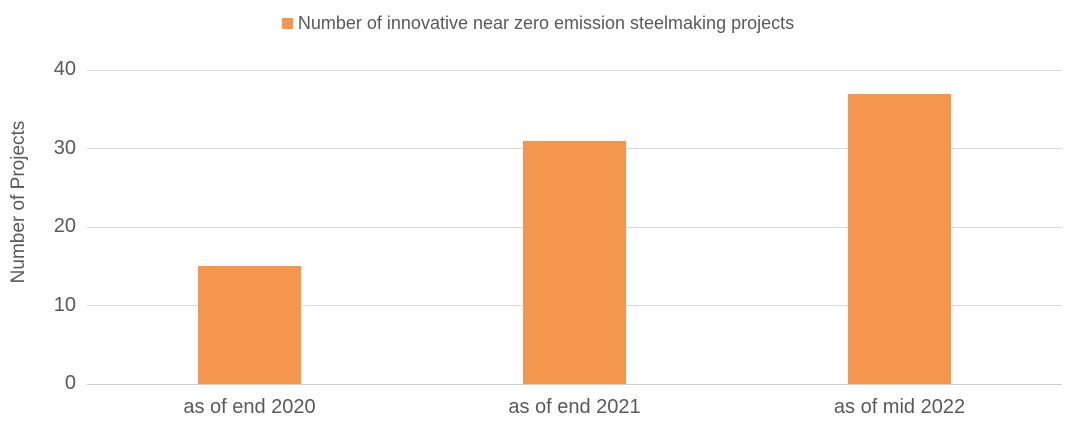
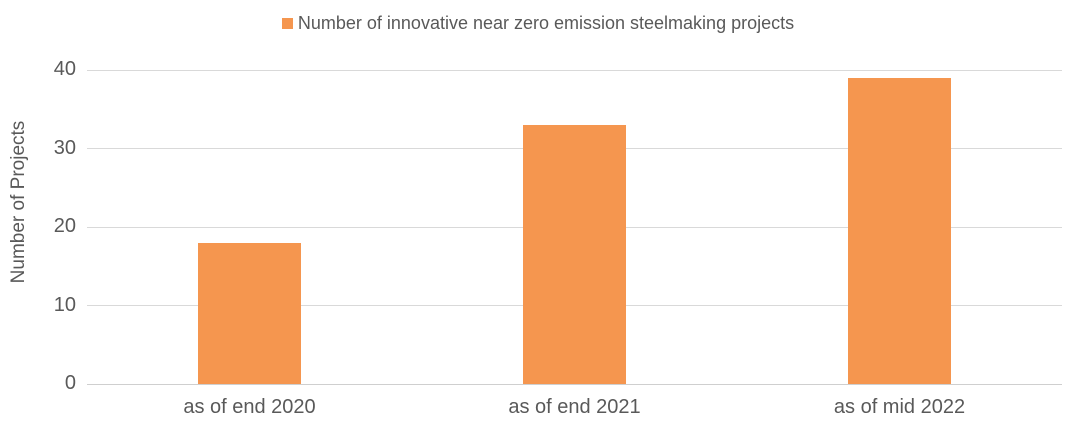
as of end 2020: 15 -> 18
as of end 2021: 31 -> 33
as of mid 2022: 37 -> 39
